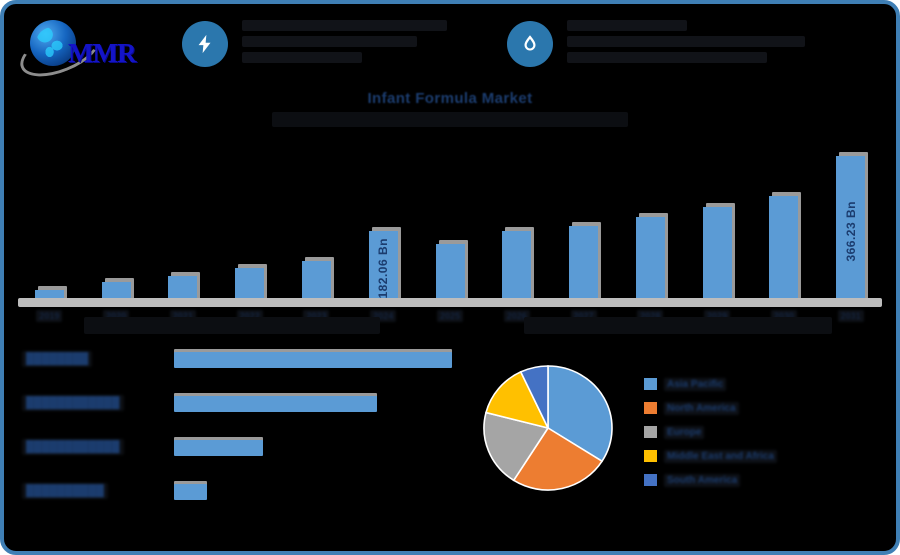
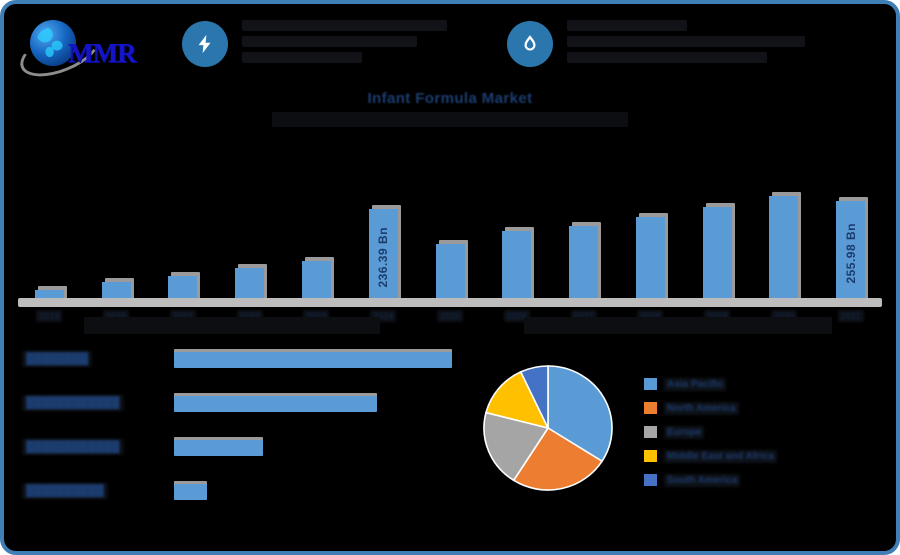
Infant Formula Market/2024: 182.06 -> 236.39
Infant Formula Market/2031: 366.23 -> 255.98
